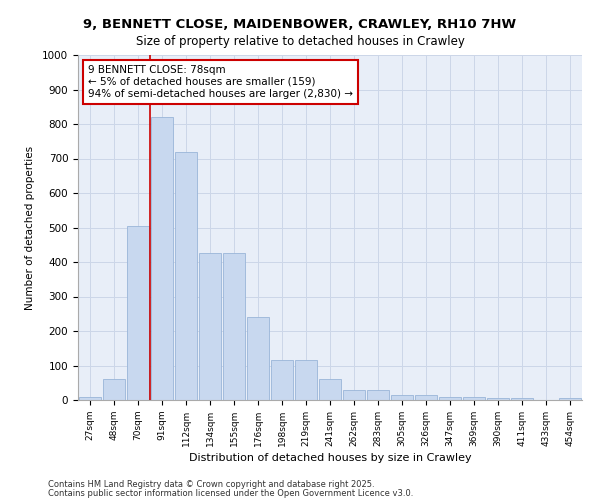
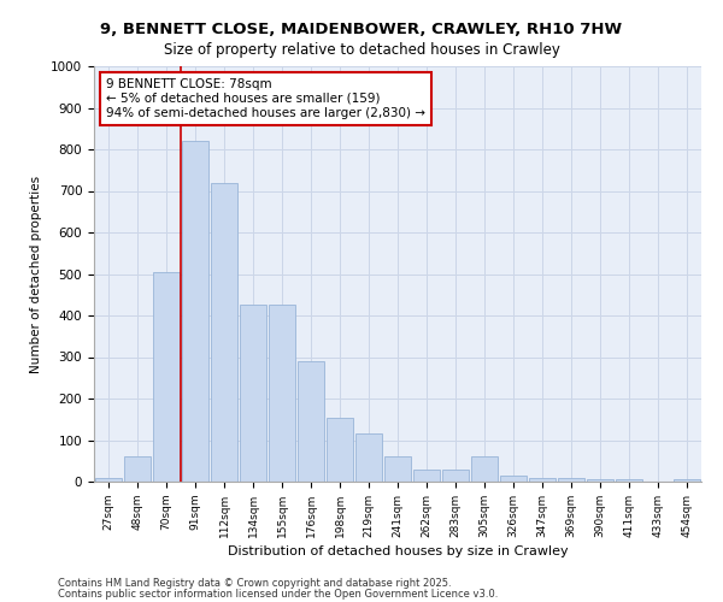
176sqm: 240 -> 290
198sqm: 115 -> 155
305sqm: 15 -> 60
